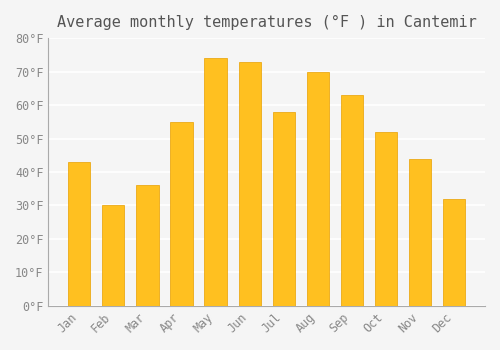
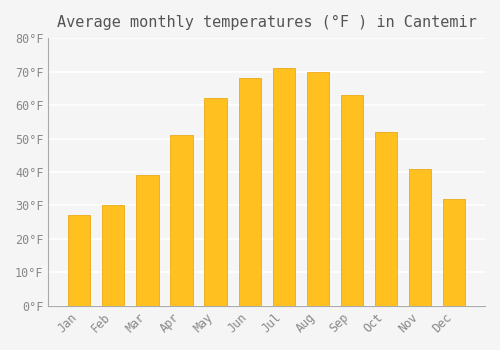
Jan: 43°F -> 27°F
Mar: 36°F -> 39°F
Apr: 55°F -> 51°F
May: 74°F -> 62°F
Jun: 73°F -> 68°F
Jul: 58°F -> 71°F
Nov: 44°F -> 41°F
